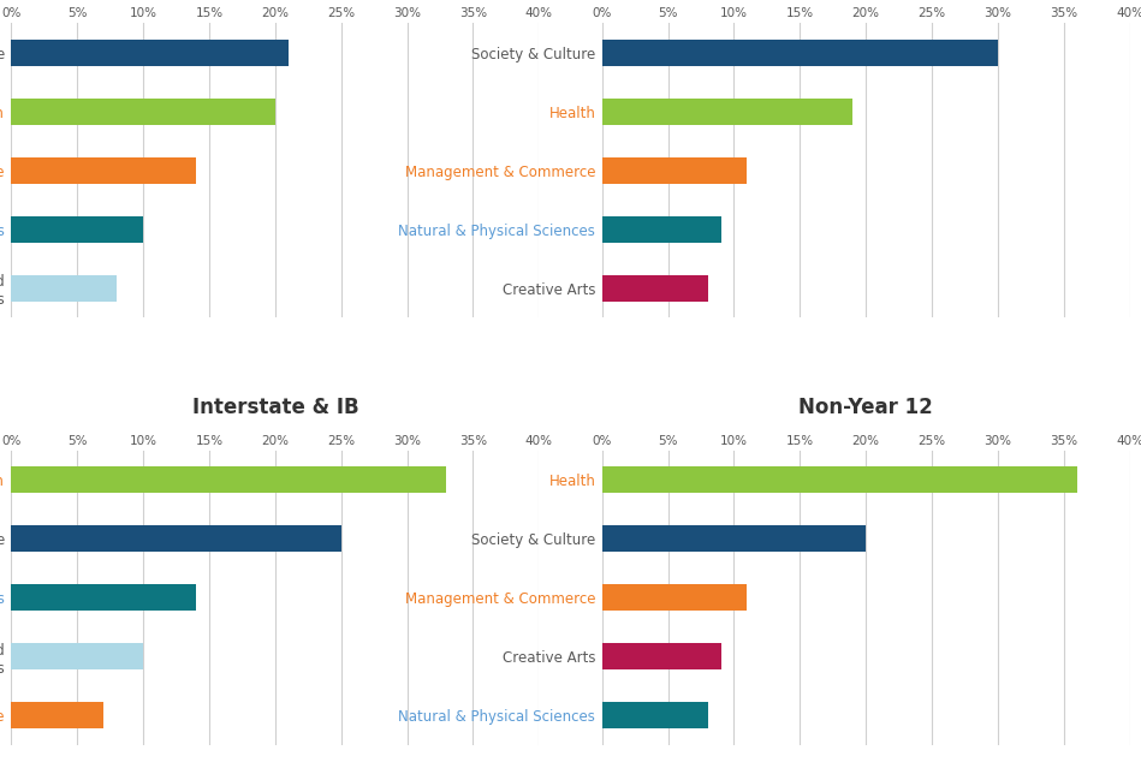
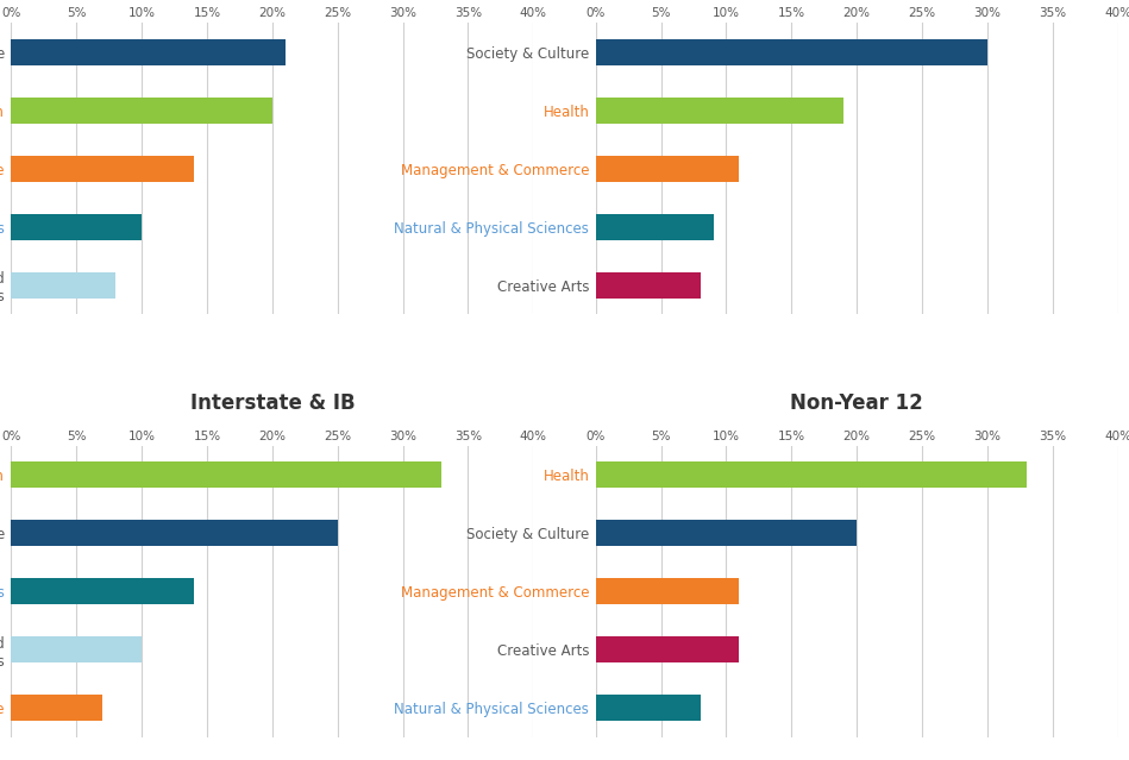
Non-Year 12/Health: 36% -> 33%
Non-Year 12/Creative Arts: 9% -> 11%
